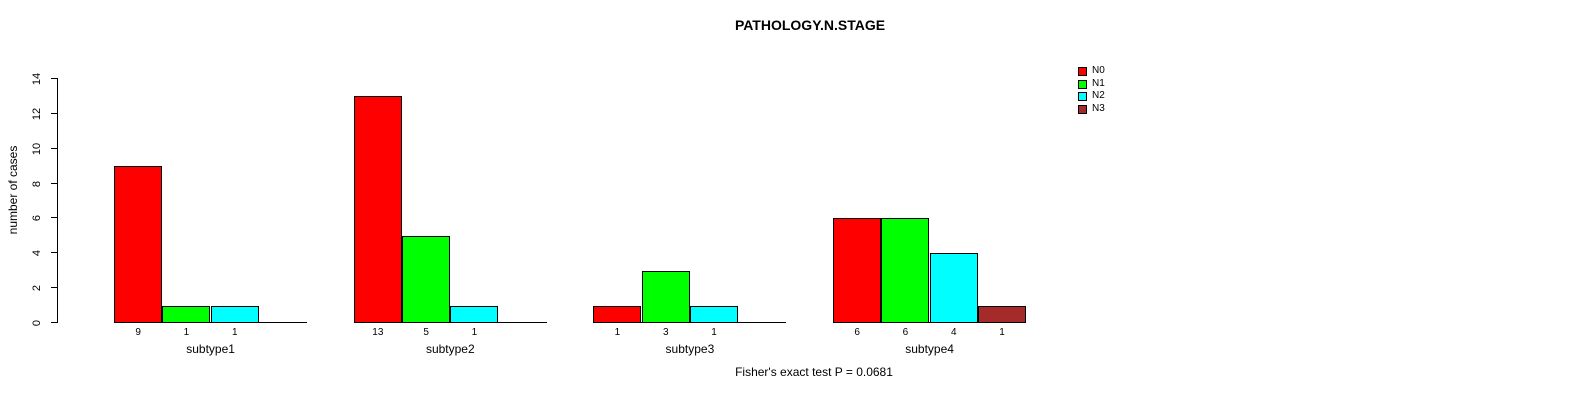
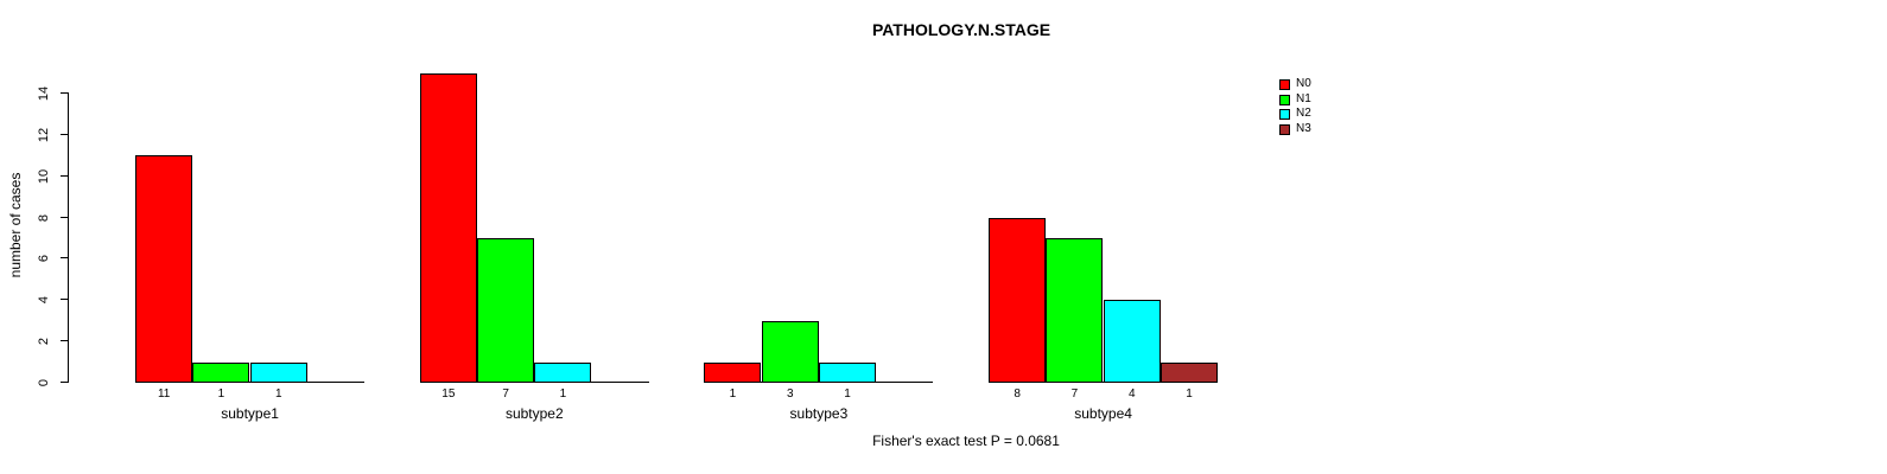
N0/subtype1: 9 -> 11
N0/subtype2: 13 -> 15
N1/subtype2: 5 -> 7
N0/subtype4: 6 -> 8
N1/subtype4: 6 -> 7
